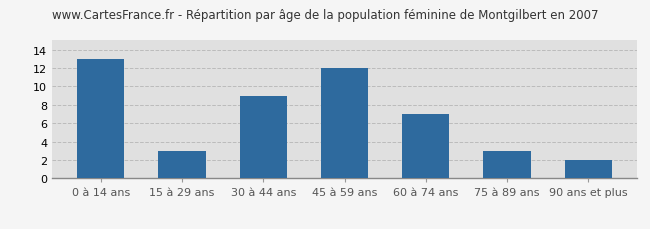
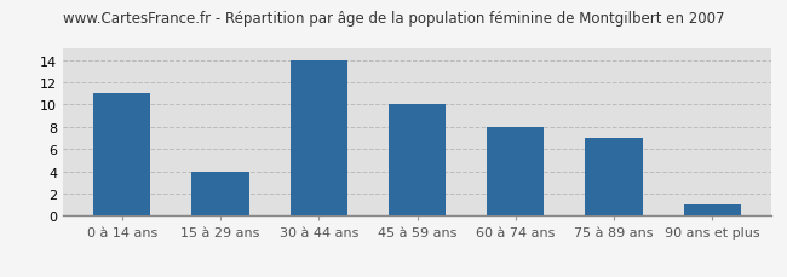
0 à 14 ans: 13 -> 11
15 à 29 ans: 3 -> 4
30 à 44 ans: 9 -> 14
45 à 59 ans: 12 -> 10
60 à 74 ans: 7 -> 8
75 à 89 ans: 3 -> 7
90 ans et plus: 2 -> 1
